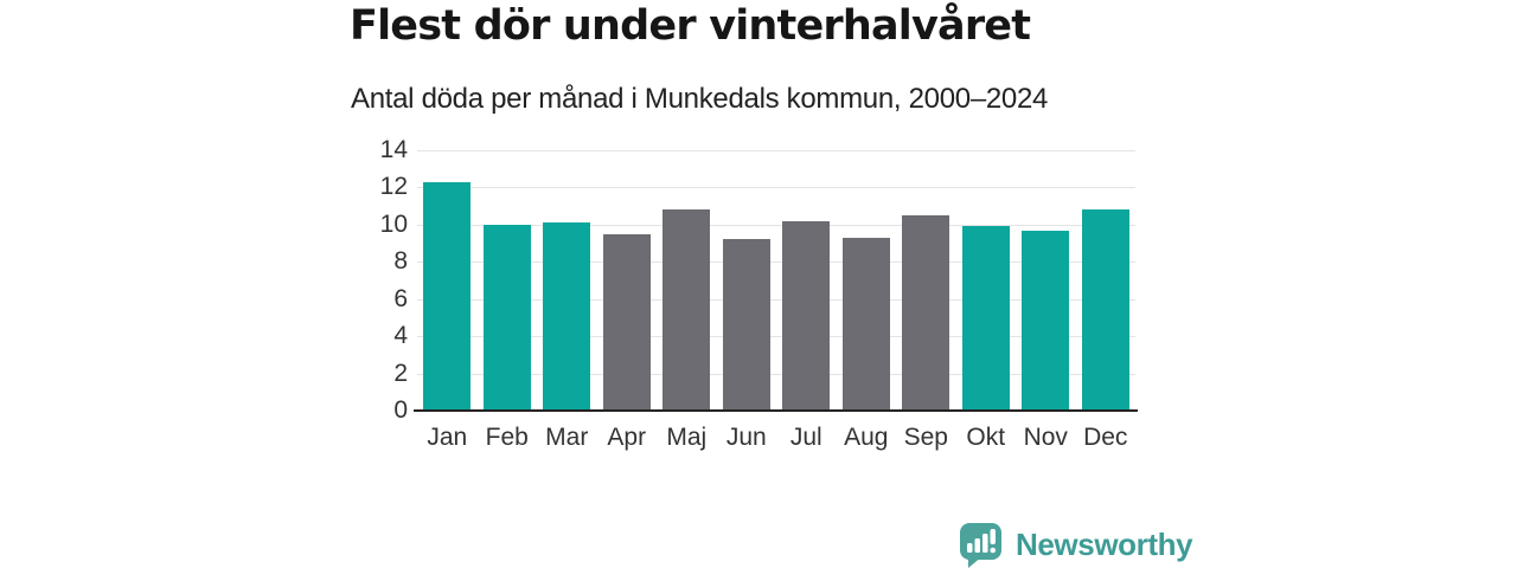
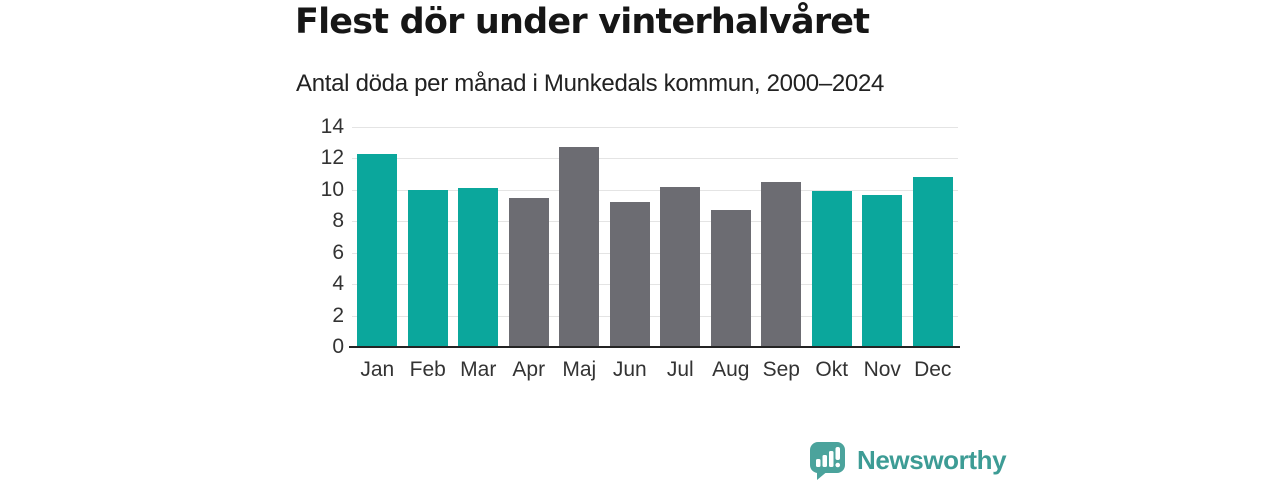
Maj: 10.8 -> 12.7
Aug: 9.3 -> 8.7
